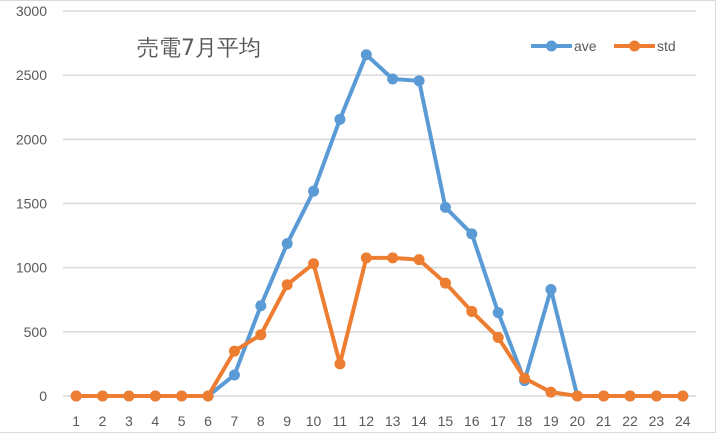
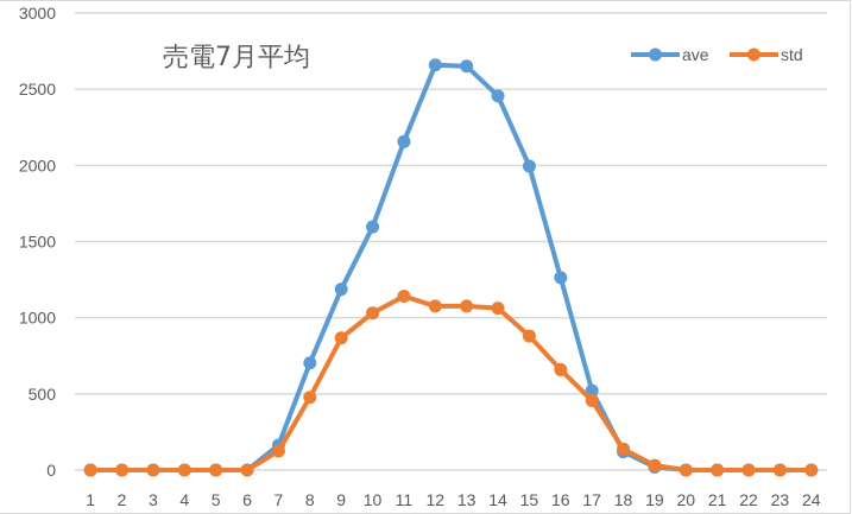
std/7: 350 -> 120
std/11: 250 -> 1140
ave/13: 2470 -> 2650
ave/15: 1470 -> 2000
ave/17: 650 -> 520
ave/19: 830 -> 20
